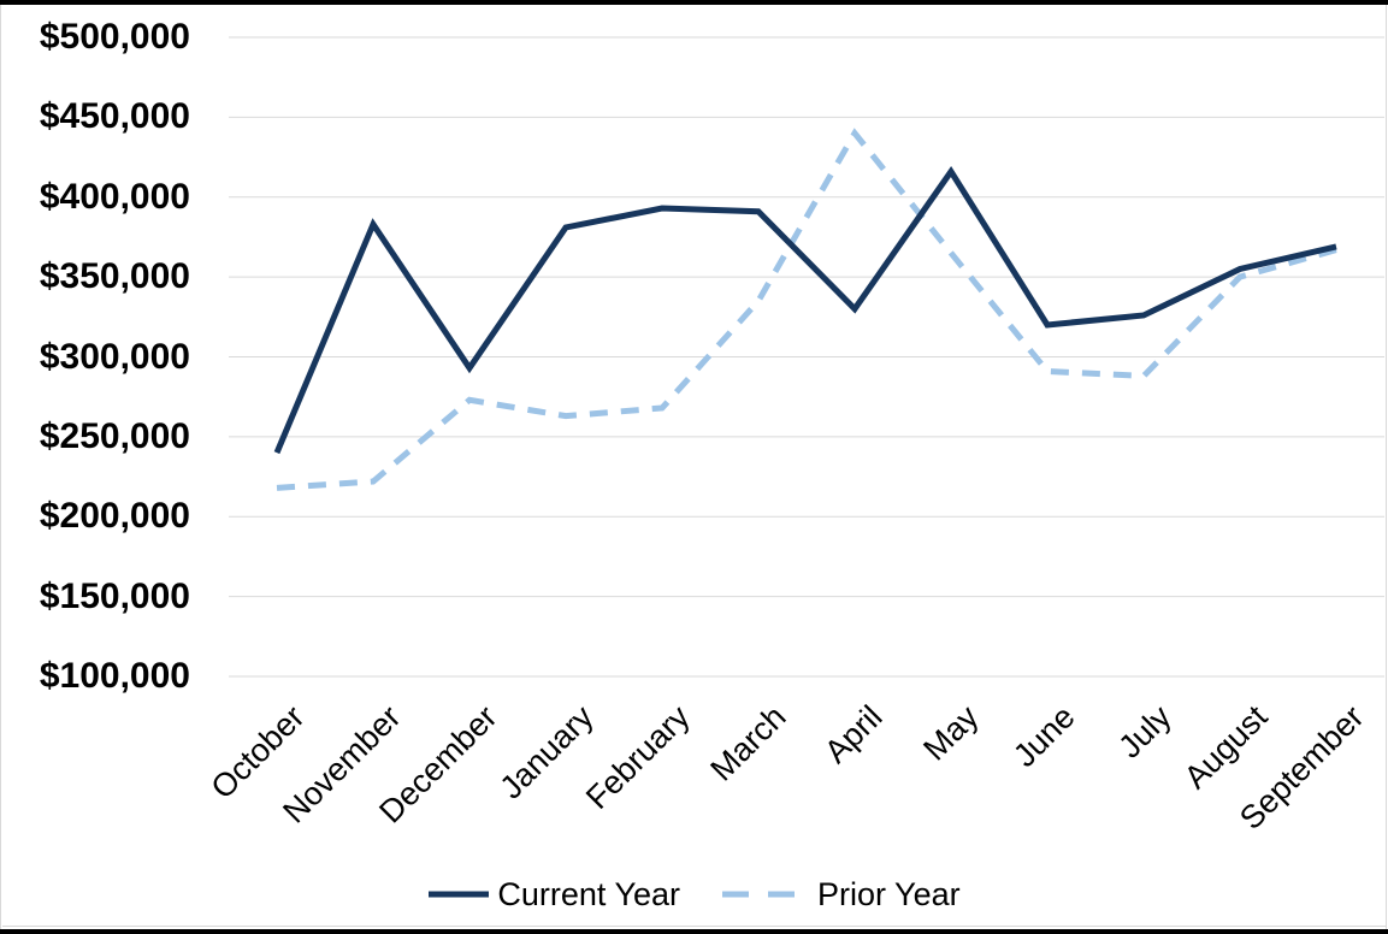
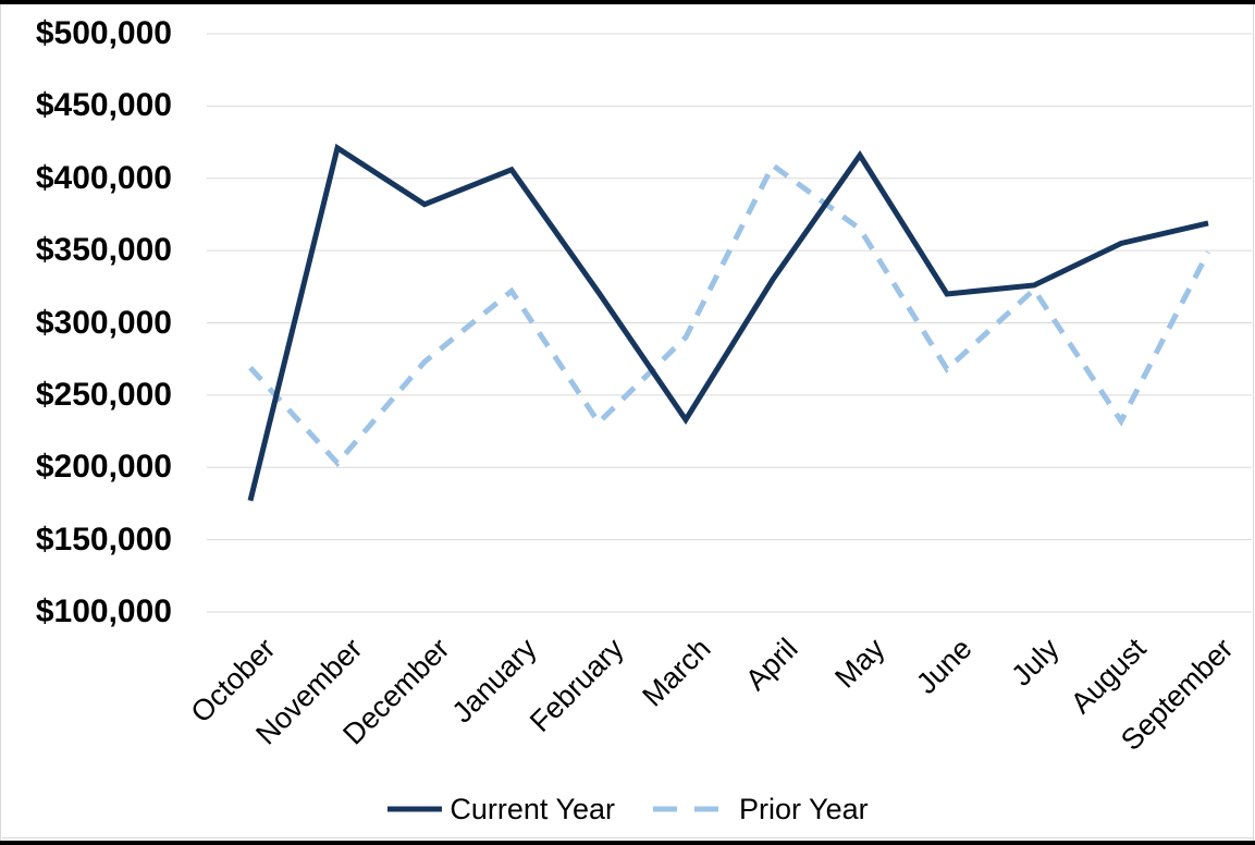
Current Year/October: $240000 -> $177000
Prior Year/October: $218000 -> $269000
Current Year/November: $383000 -> $421000
Prior Year/November: $222000 -> $203000
Current Year/December: $293000 -> $382000
Current Year/January: $381000 -> $406000
Prior Year/January: $263000 -> $322000
Current Year/February: $393000 -> $321000
Prior Year/February: $268000 -> $231000
Current Year/March: $391000 -> $233000
Prior Year/March: $335000 -> $290000
Prior Year/April: $440000 -> $409000
Prior Year/June: $291000 -> $268000
Prior Year/July: $288000 -> $323000
Prior Year/August: $350000 -> $232000
Prior Year/September: $367000 -> $349000
